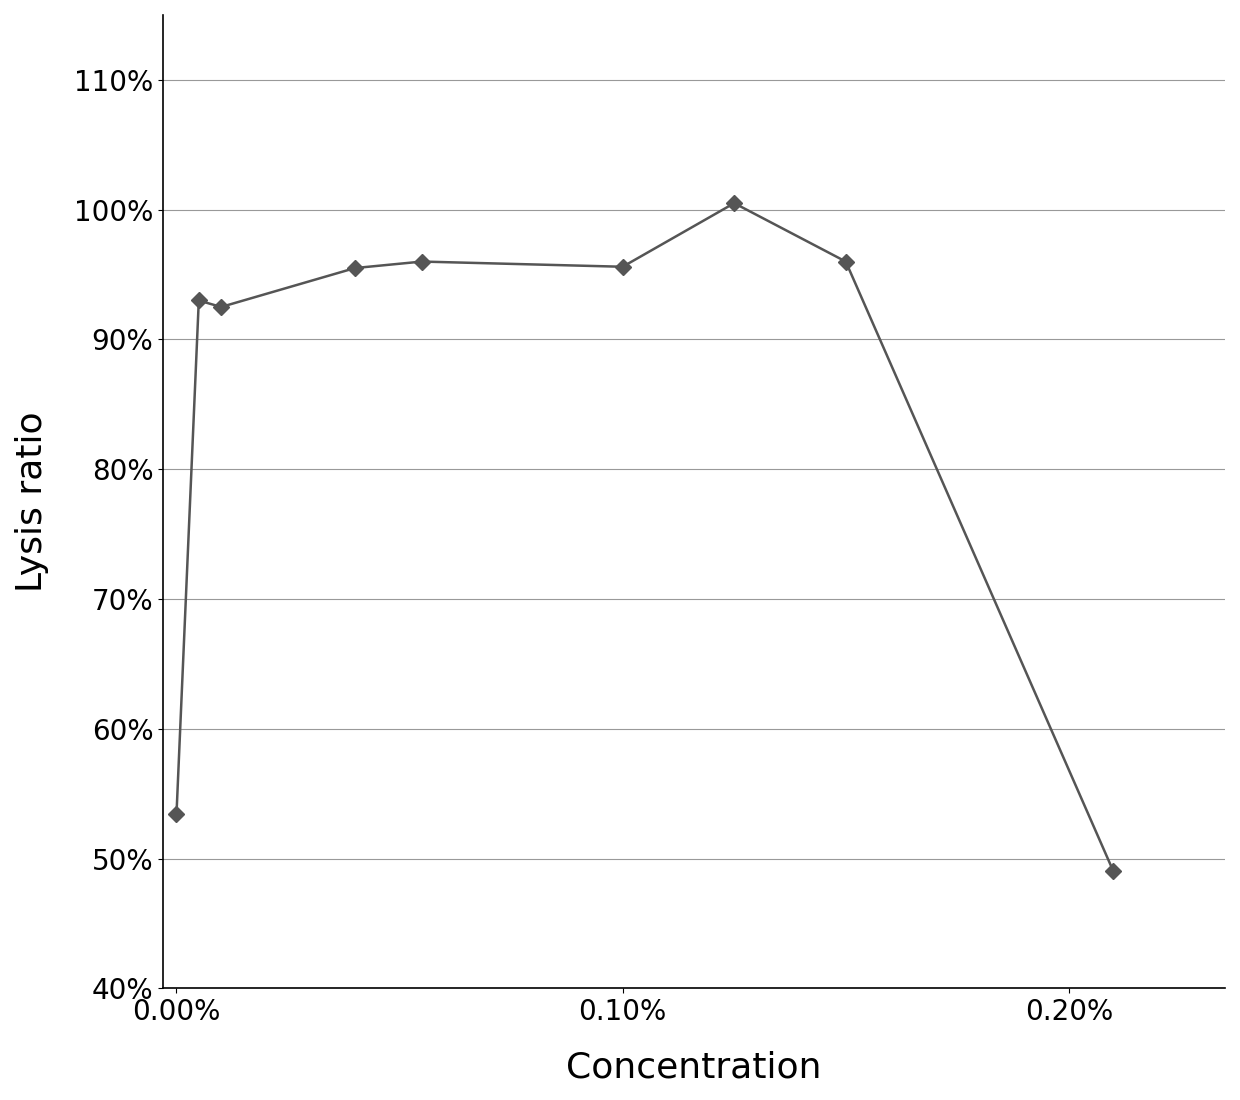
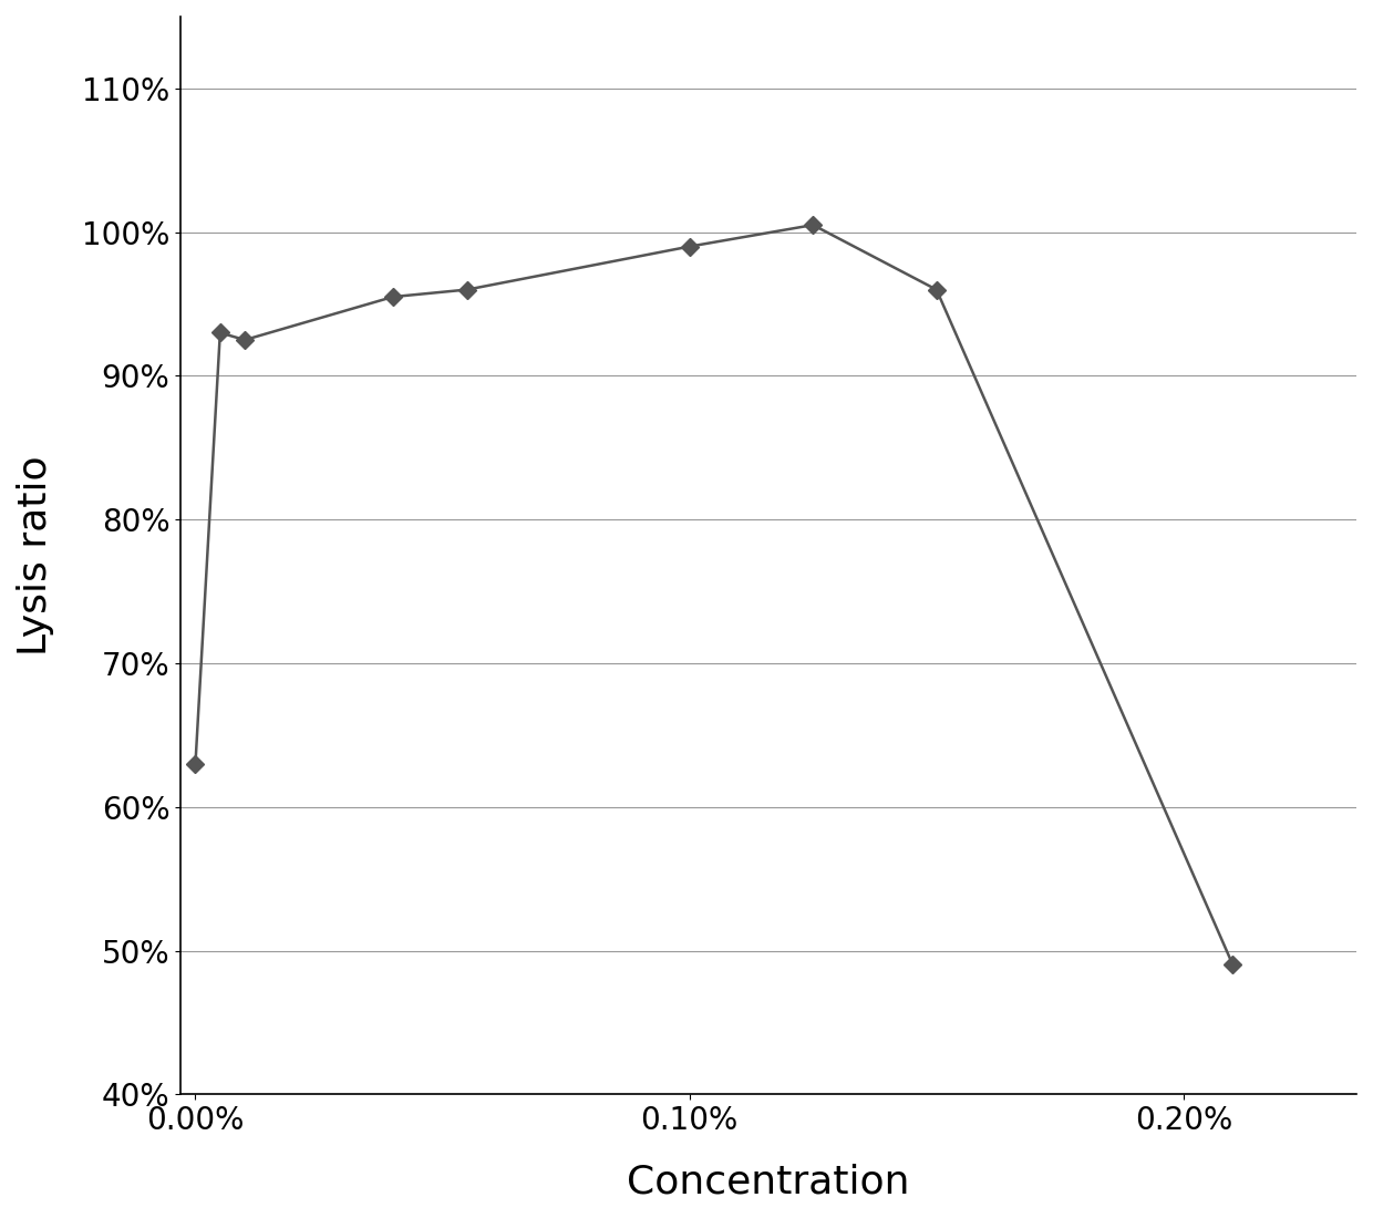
0.00%: 53.4% -> 63.0%
0.10%: 95.6% -> 99.0%
